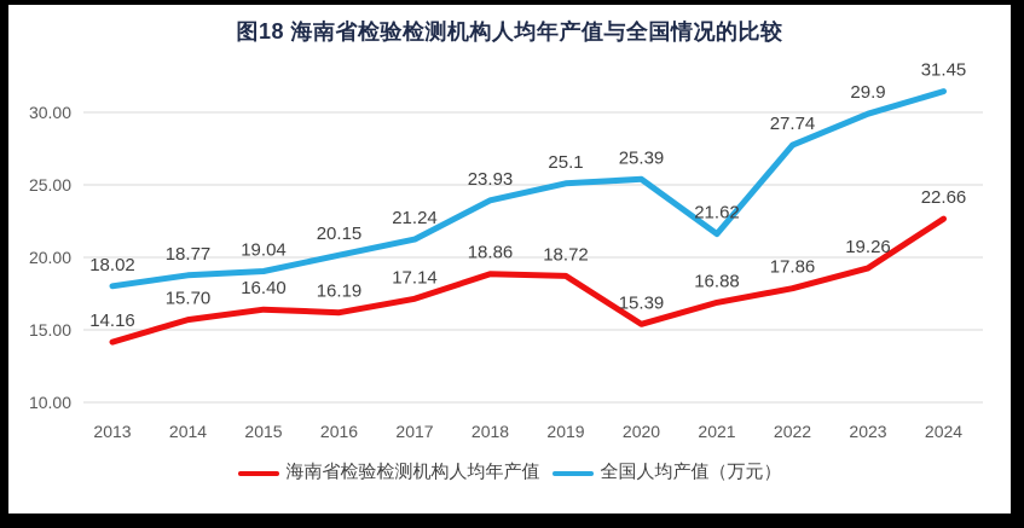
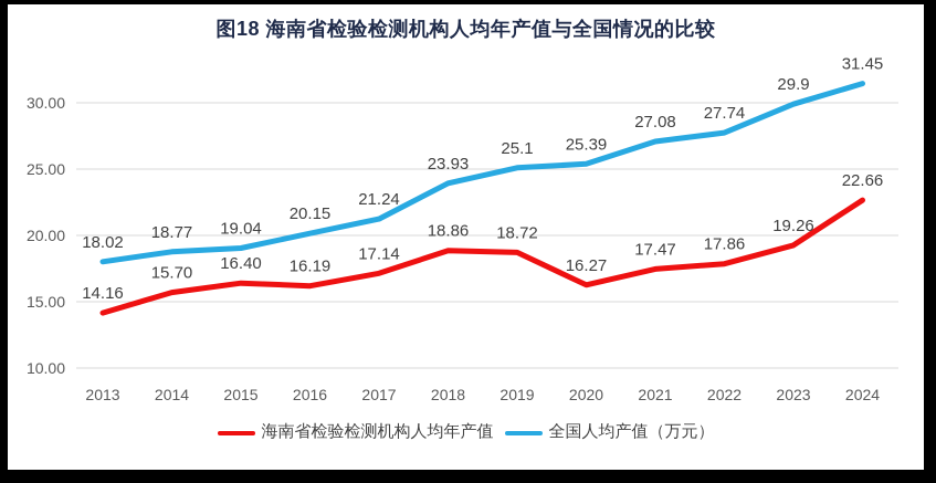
海南省检验检测机构人均年产值/2020: 15.39 -> 16.27
海南省检验检测机构人均年产值/2021: 16.88 -> 17.47
全国人均产值（万元）/2021: 21.62 -> 27.08
